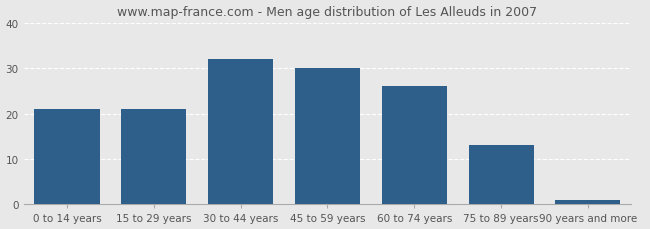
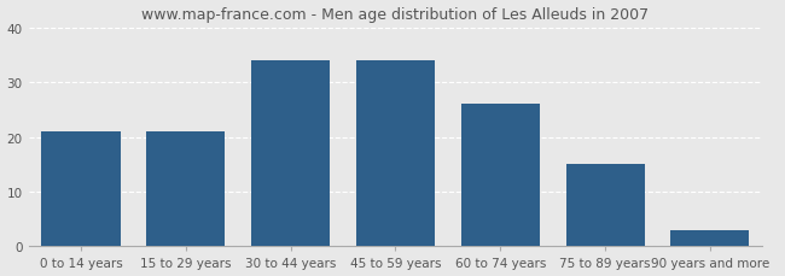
30 to 44 years: 32 -> 34
45 to 59 years: 30 -> 34
75 to 89 years: 13 -> 15
90 years and more: 1 -> 3
